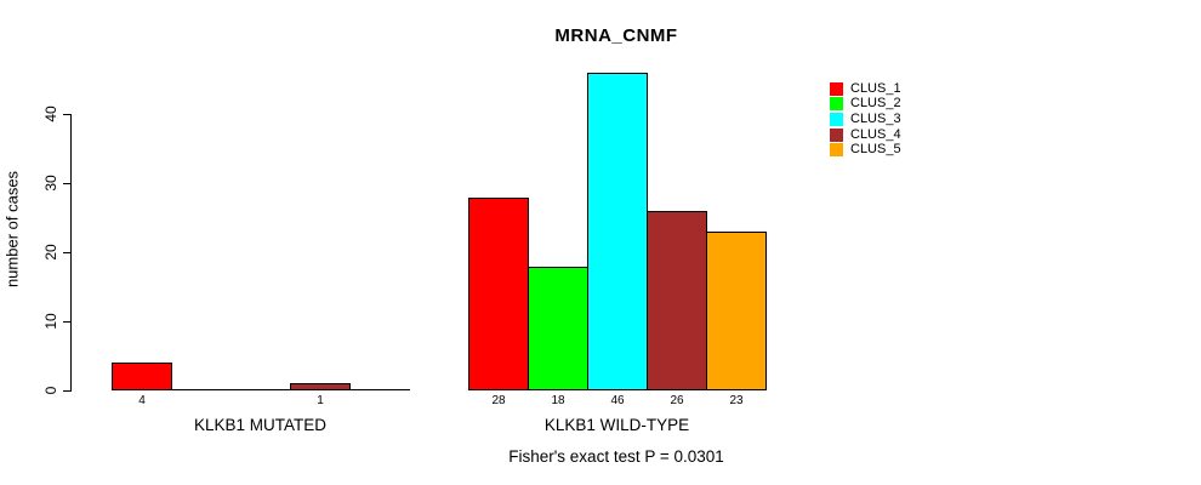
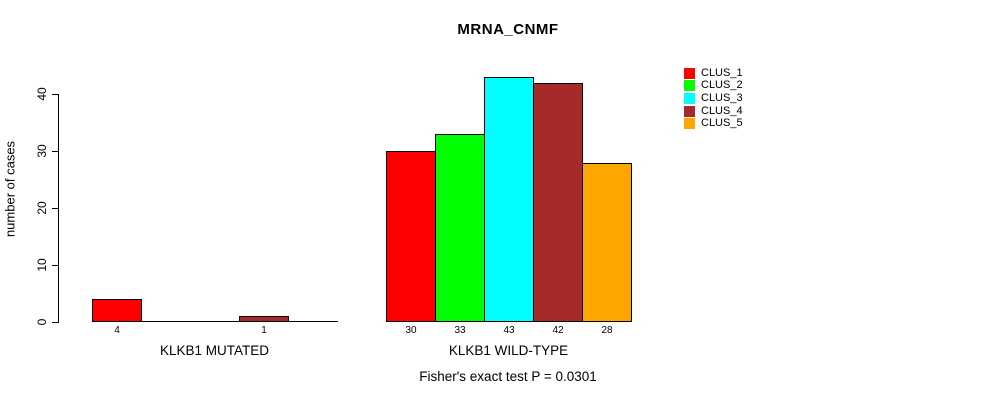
CLUS_1/KLKB1 WILD-TYPE: 28 -> 30
CLUS_2/KLKB1 WILD-TYPE: 18 -> 33
CLUS_3/KLKB1 WILD-TYPE: 46 -> 43
CLUS_4/KLKB1 WILD-TYPE: 26 -> 42
CLUS_5/KLKB1 WILD-TYPE: 23 -> 28
